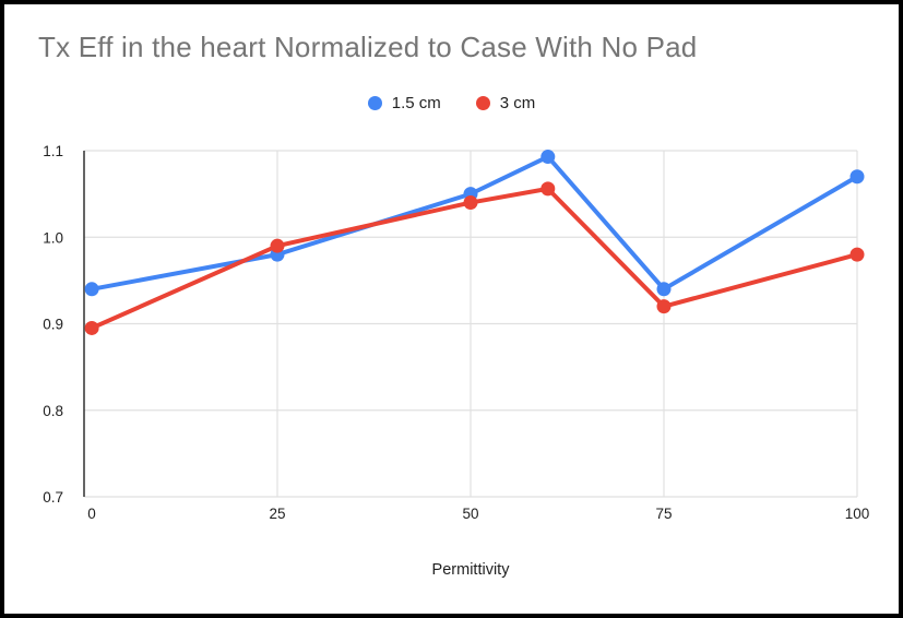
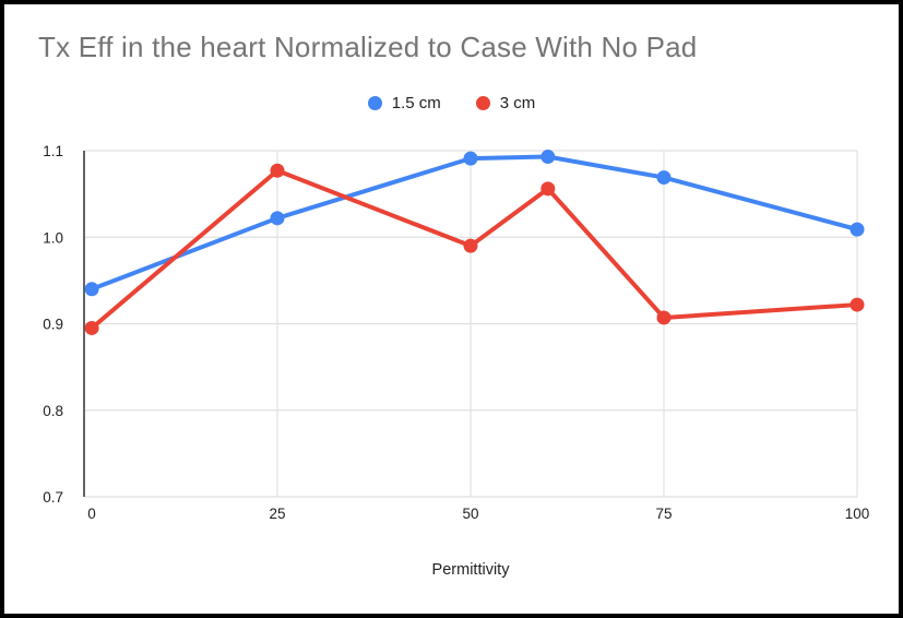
1.5 cm/25: 0.98 -> 1.02
3 cm/25: 0.99 -> 1.08
1.5 cm/50: 1.05 -> 1.09
3 cm/50: 1.04 -> 0.99
1.5 cm/75: 0.94 -> 1.07
3 cm/75: 0.92 -> 0.91
1.5 cm/100: 1.07 -> 1.01
3 cm/100: 0.98 -> 0.92
